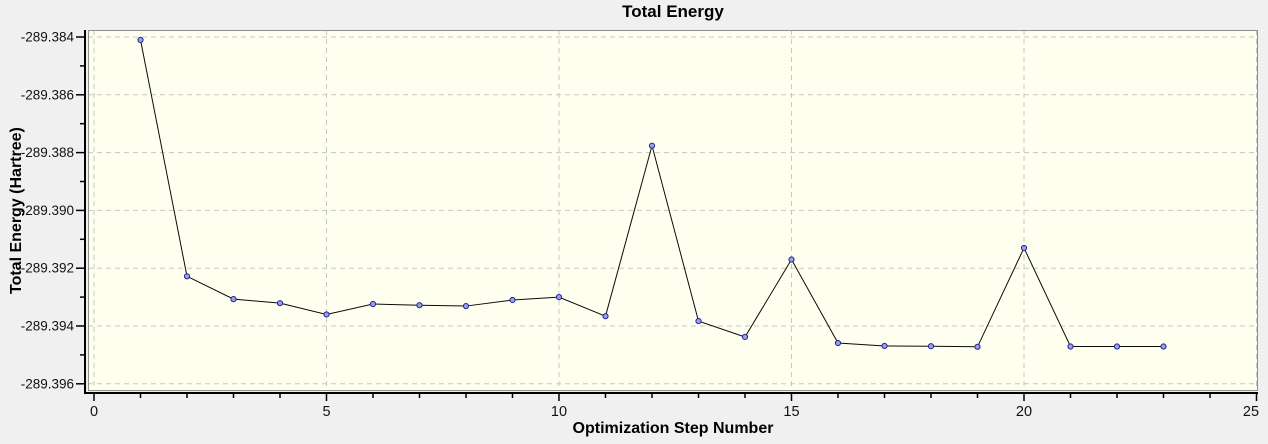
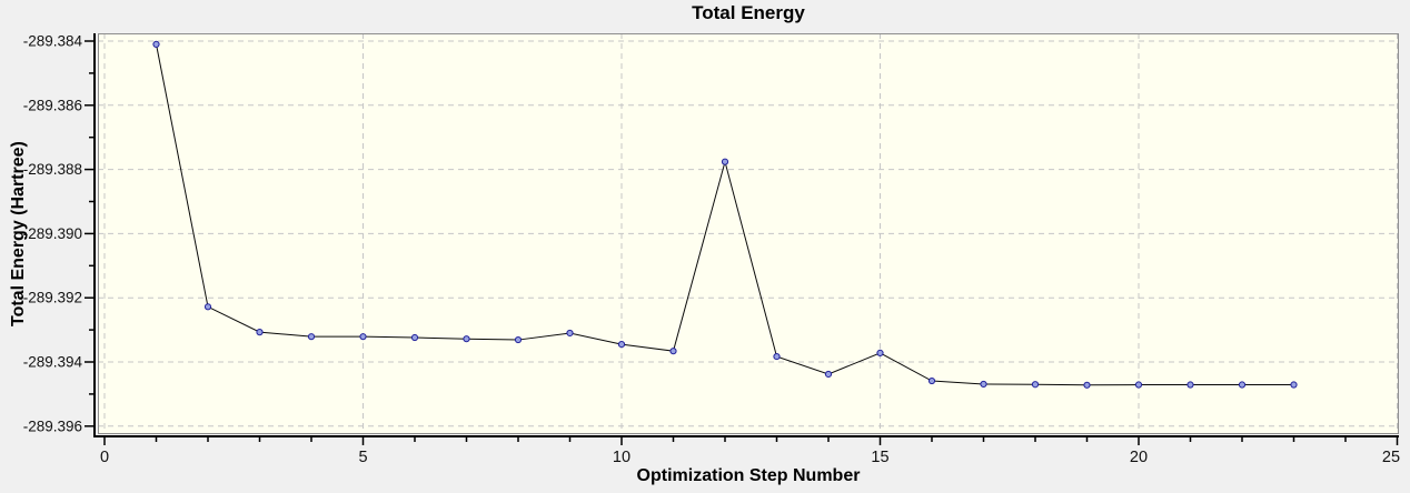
5: -289.3936 -> -289.3932
10: -289.3930 -> -289.3934
15: -289.3917 -> -289.3937
20: -289.3913 -> -289.3947
